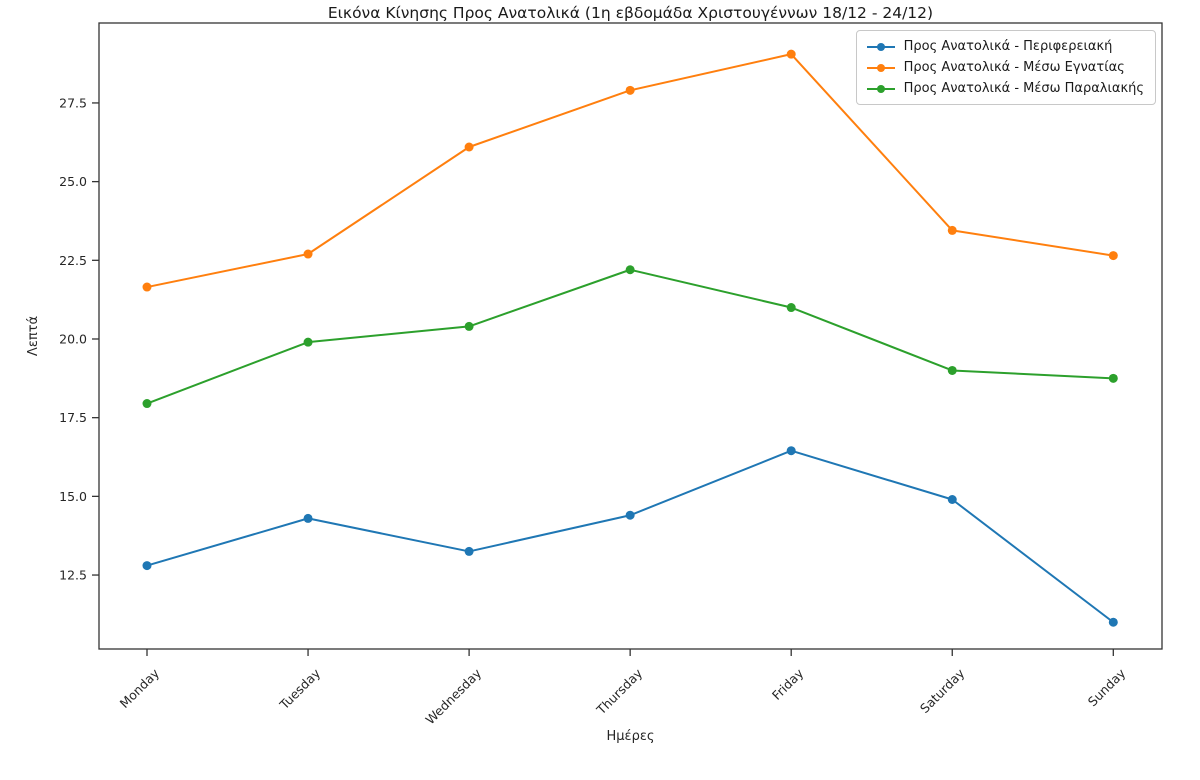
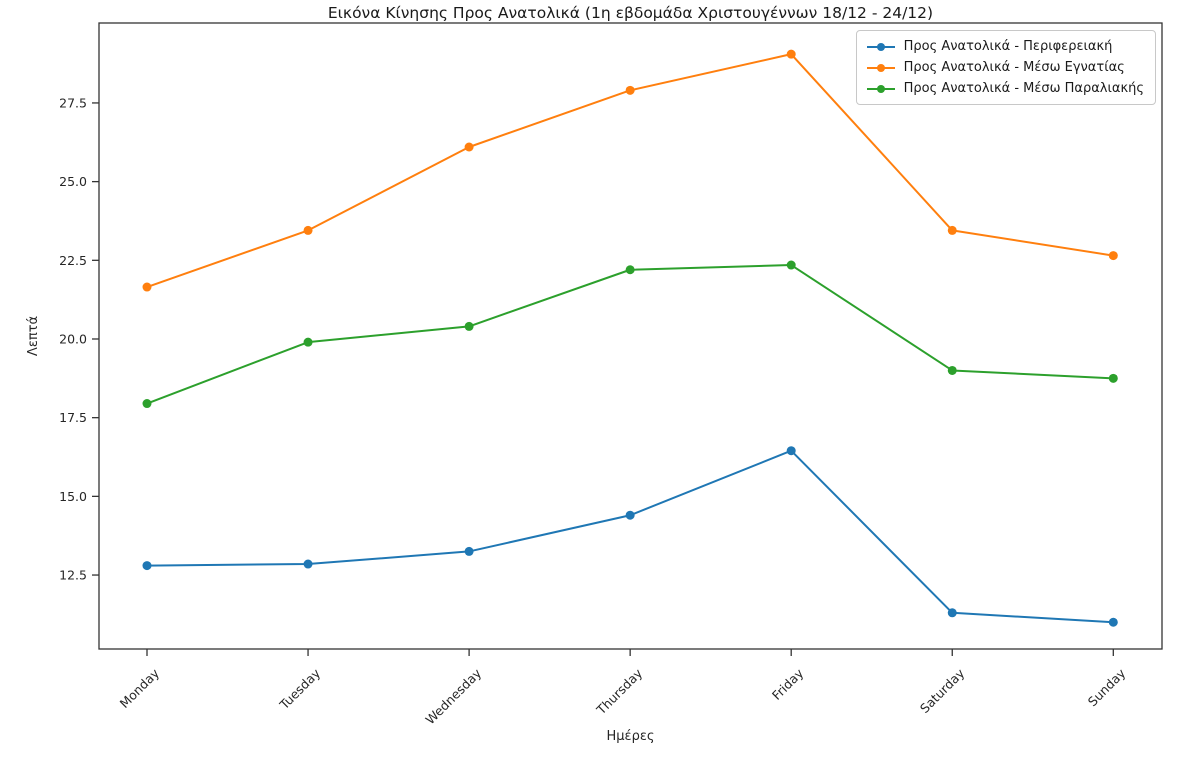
Προς Ανατολικά - Περιφερειακή/Tuesday: 14.3 -> 12.8
Προς Ανατολικά - Μέσω Εγνατίας/Tuesday: 22.7 -> 23.4
Προς Ανατολικά - Μέσω Παραλιακής/Friday: 21.0 -> 22.4
Προς Ανατολικά - Περιφερειακή/Saturday: 14.9 -> 11.3
